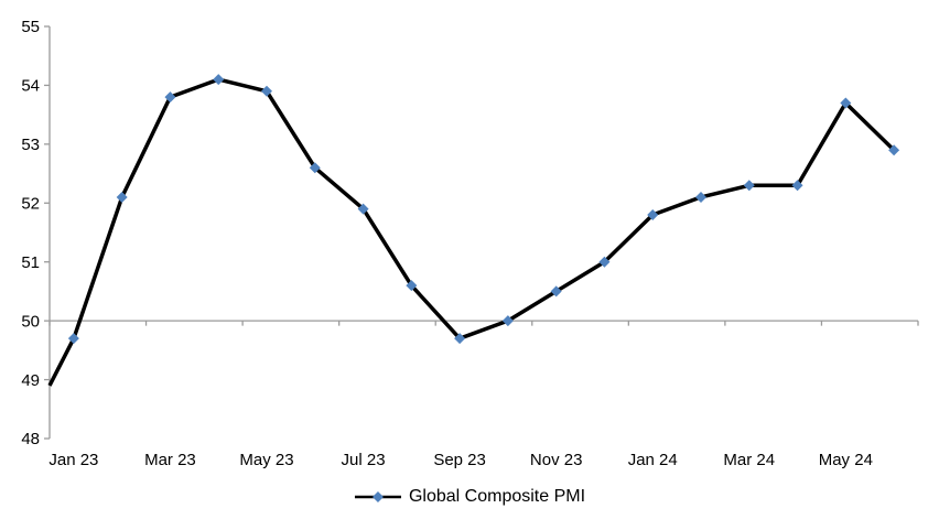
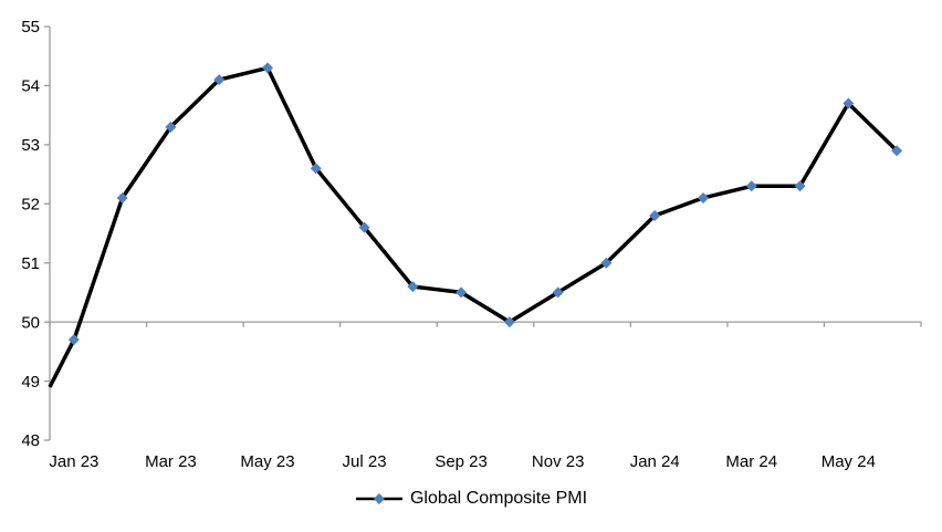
Mar 23: 53.8 -> 53.3
May 23: 53.9 -> 54.3
Jul 23: 51.9 -> 51.6
Sep 23: 49.7 -> 50.5
